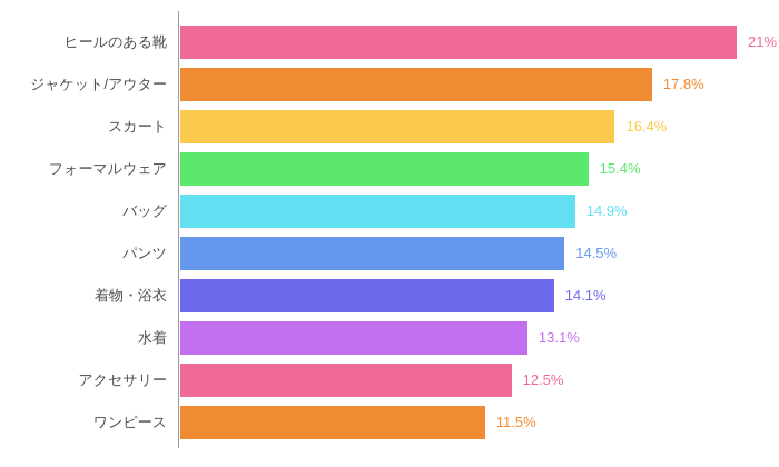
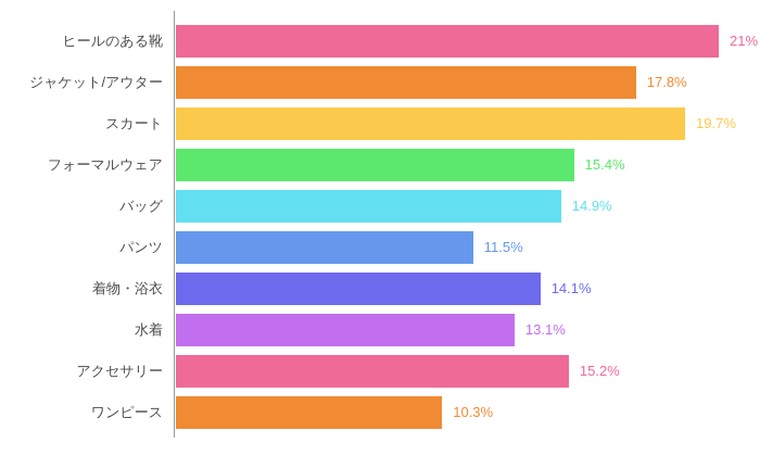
スカート: 16.4% -> 19.7%
パンツ: 14.5% -> 11.5%
アクセサリー: 12.5% -> 15.2%
ワンピース: 11.5% -> 10.3%
